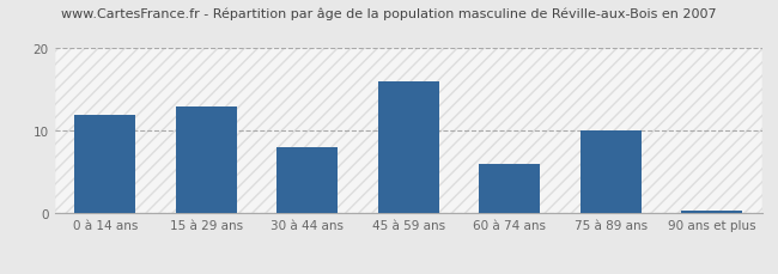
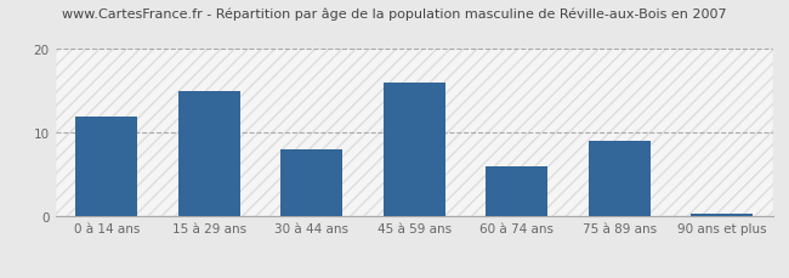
15 à 29 ans: 13.0 -> 15.0
75 à 89 ans: 10.0 -> 9.0
